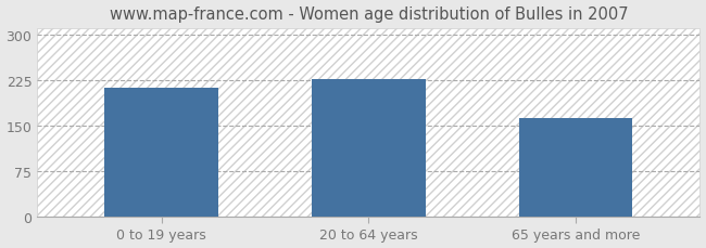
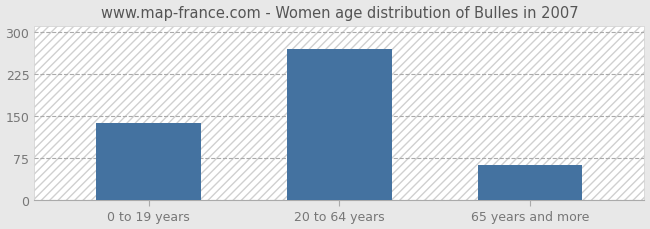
0 to 19 years: 212 -> 138
20 to 64 years: 226 -> 270
65 years and more: 162 -> 62
